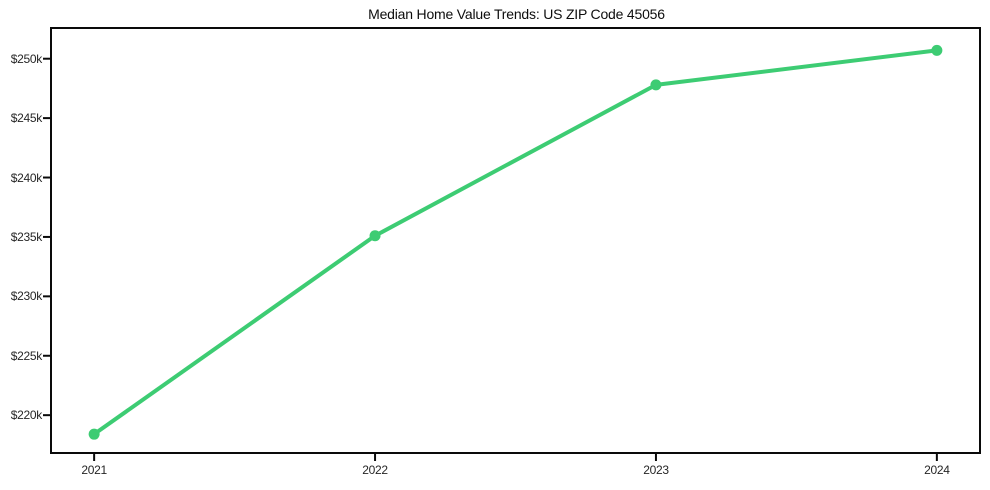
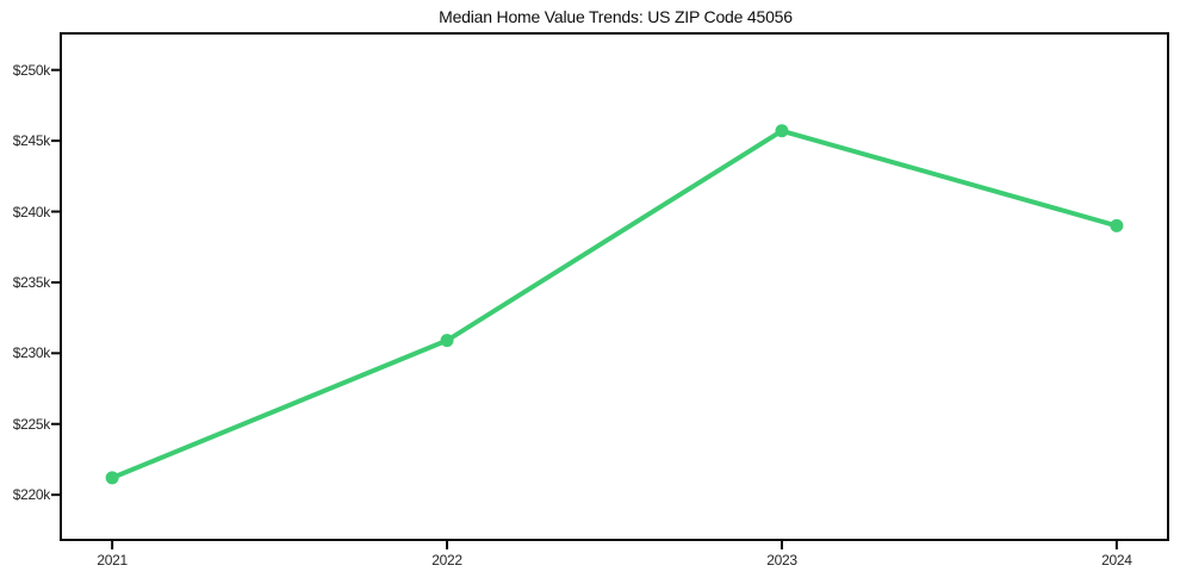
2021: $218.4k -> $221.2k
2022: $235.1k -> $230.9k
2023: $247.8k -> $245.7k
2024: $250.7k -> $239.0k
